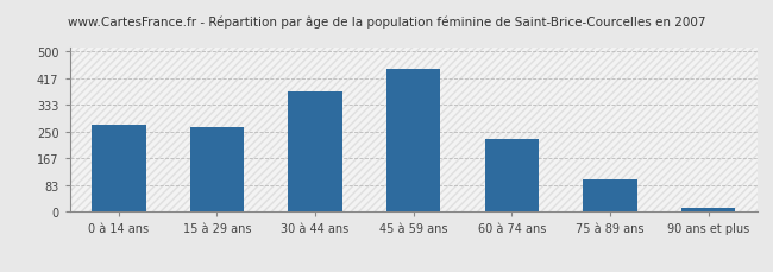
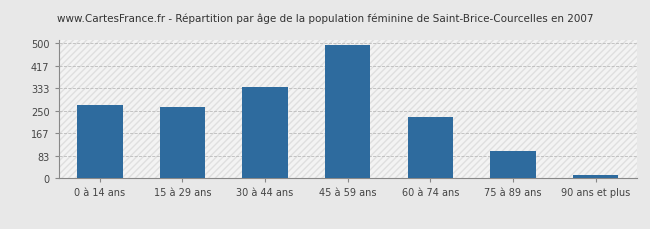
30 à 44 ans: 375 -> 338
45 à 59 ans: 445 -> 492
